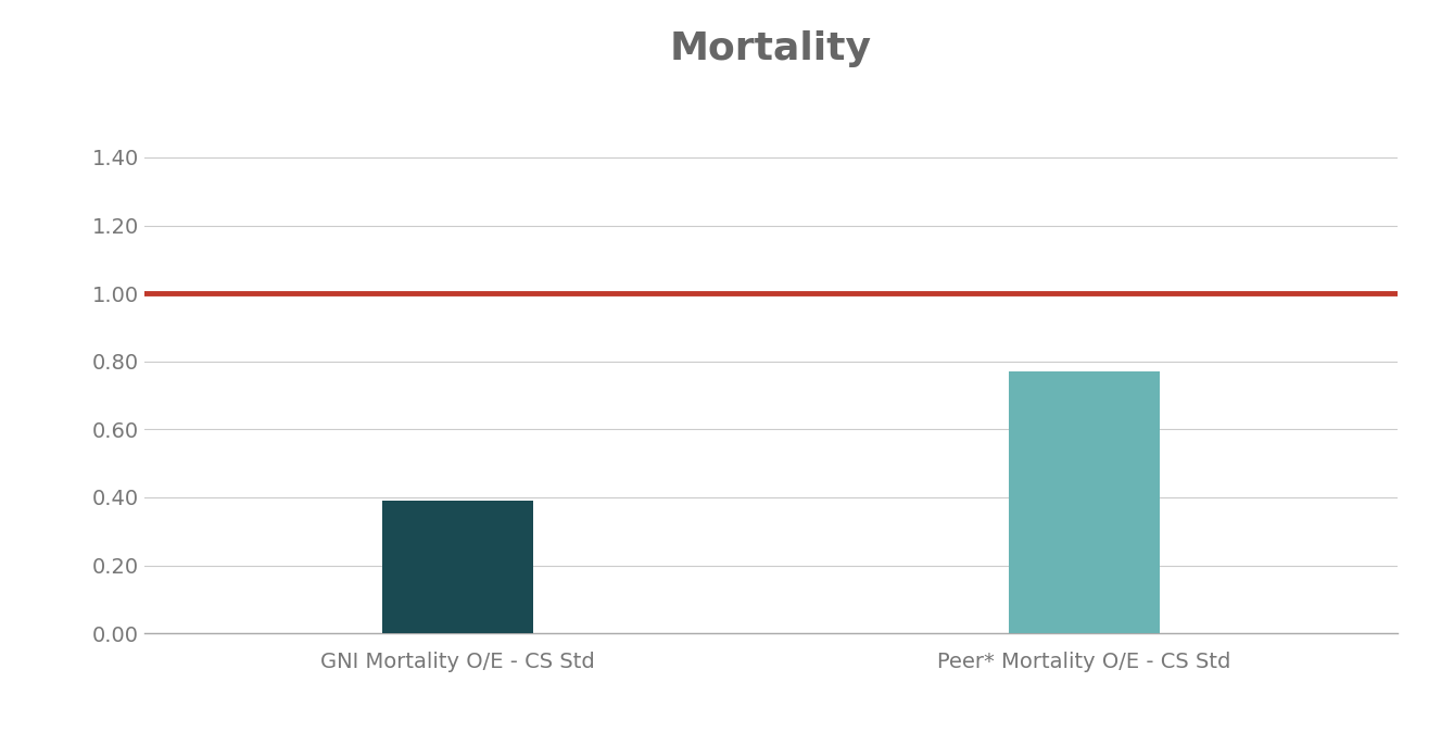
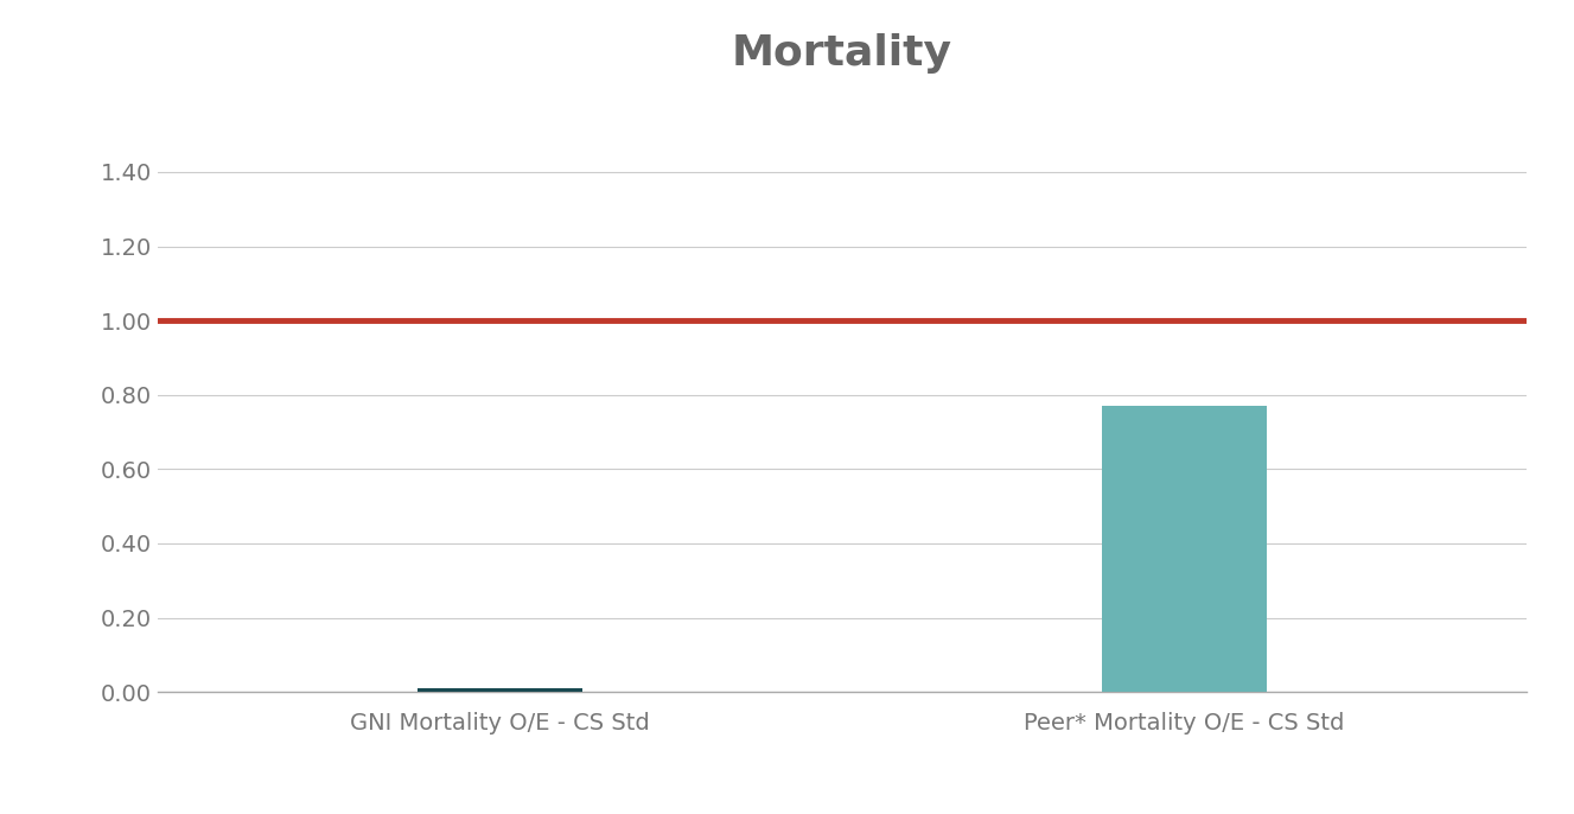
GNI Mortality O/E - CS Std: 0.39 -> 0.01
